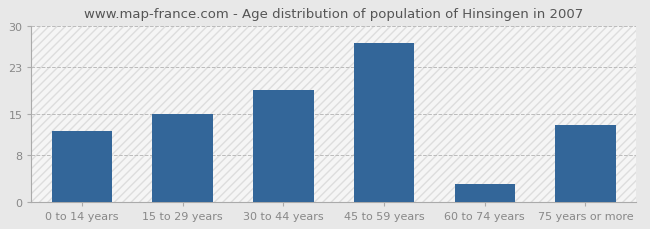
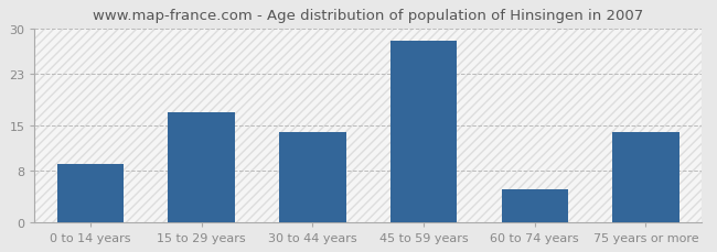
0 to 14 years: 12 -> 9
15 to 29 years: 15 -> 17
30 to 44 years: 19 -> 14
45 to 59 years: 27 -> 28
60 to 74 years: 3 -> 5
75 years or more: 13 -> 14
